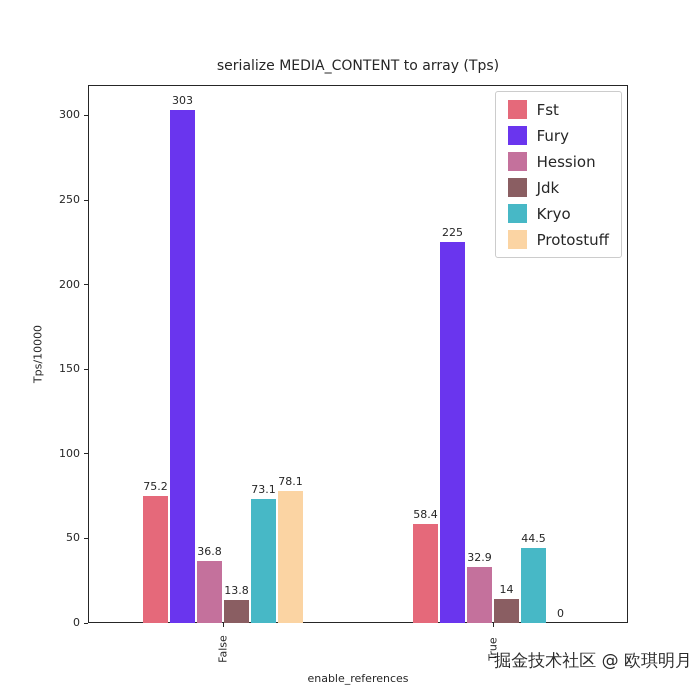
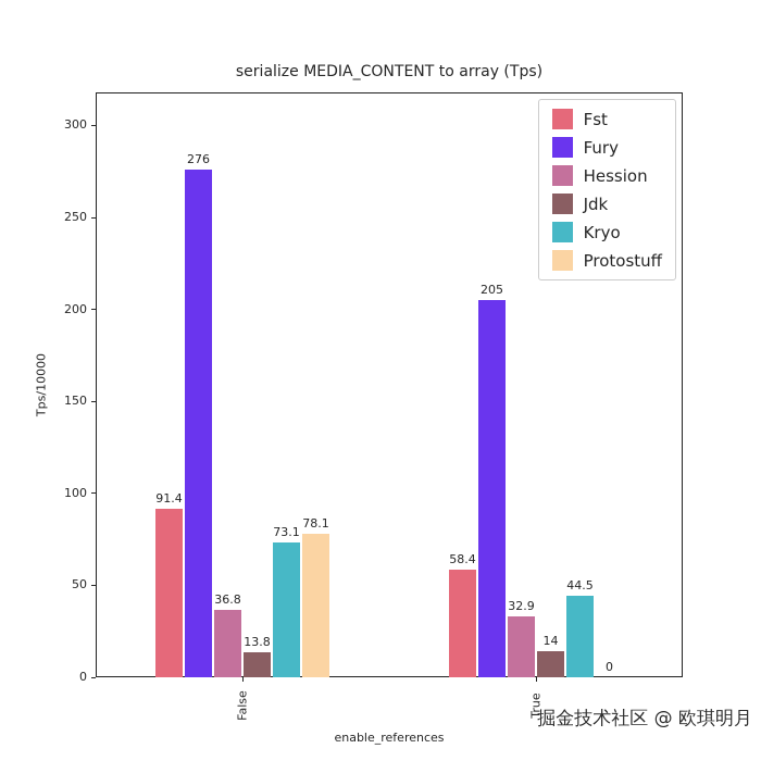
Fst/False: 75.2 -> 91.4
Fury/False: 303 -> 276
Fury/True: 225 -> 205
